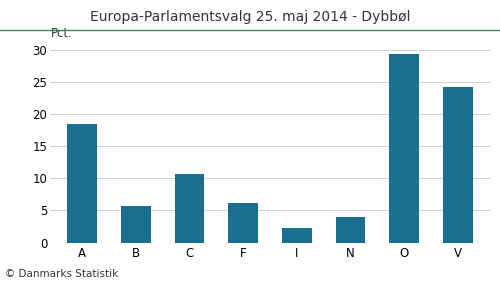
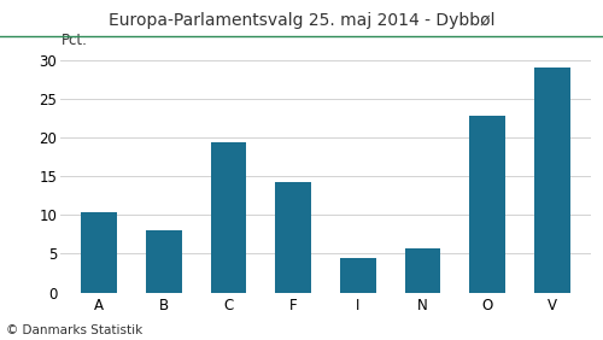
A: 18.5 -> 10.4
B: 5.7 -> 8.0
C: 10.7 -> 19.4
F: 6.2 -> 14.2
I: 2.2 -> 4.4
N: 4.0 -> 5.6
O: 29.3 -> 22.8
V: 24.2 -> 29.0
